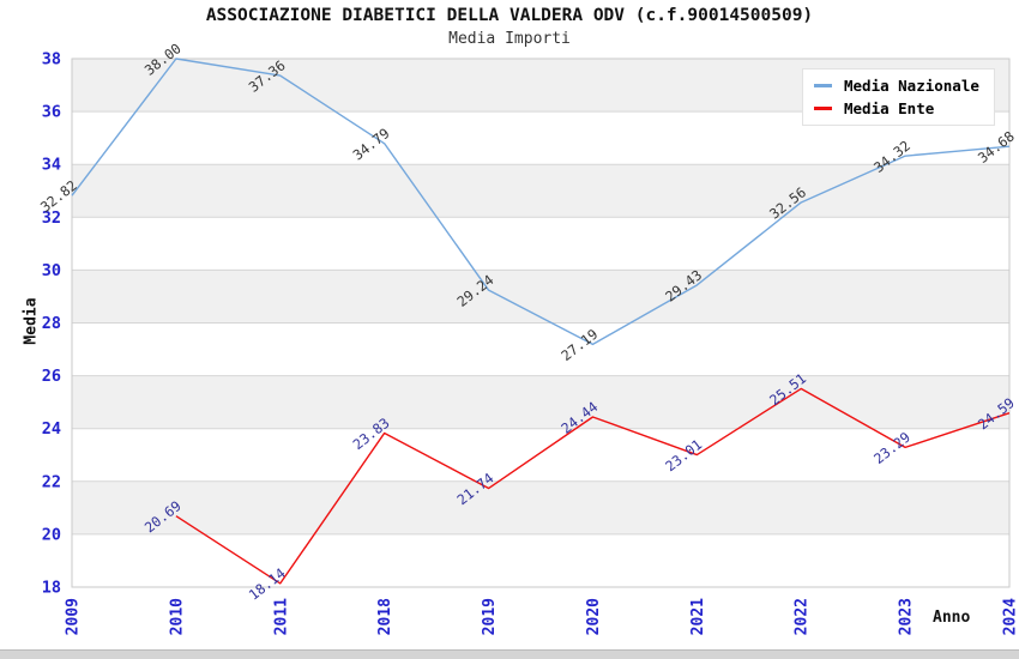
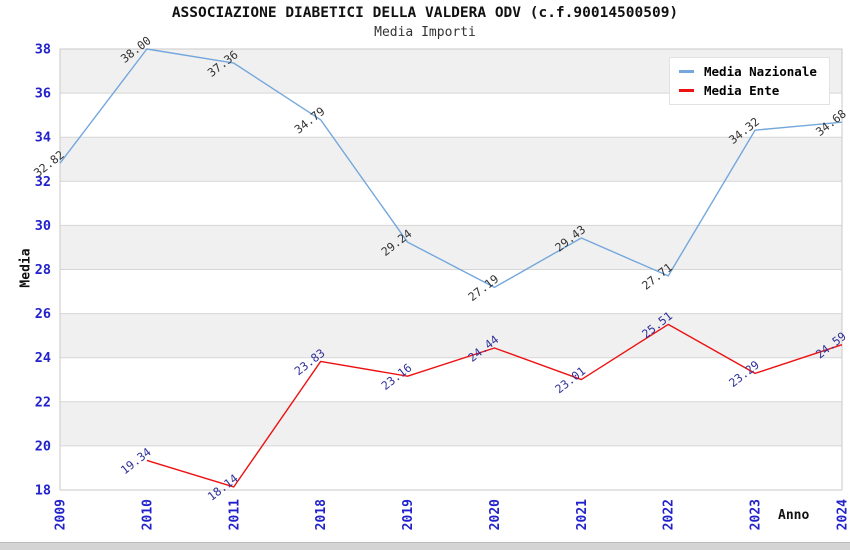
Media Ente/2010: 20.69 -> 19.34
Media Ente/2019: 21.74 -> 23.16
Media Nazionale/2022: 32.56 -> 27.71
